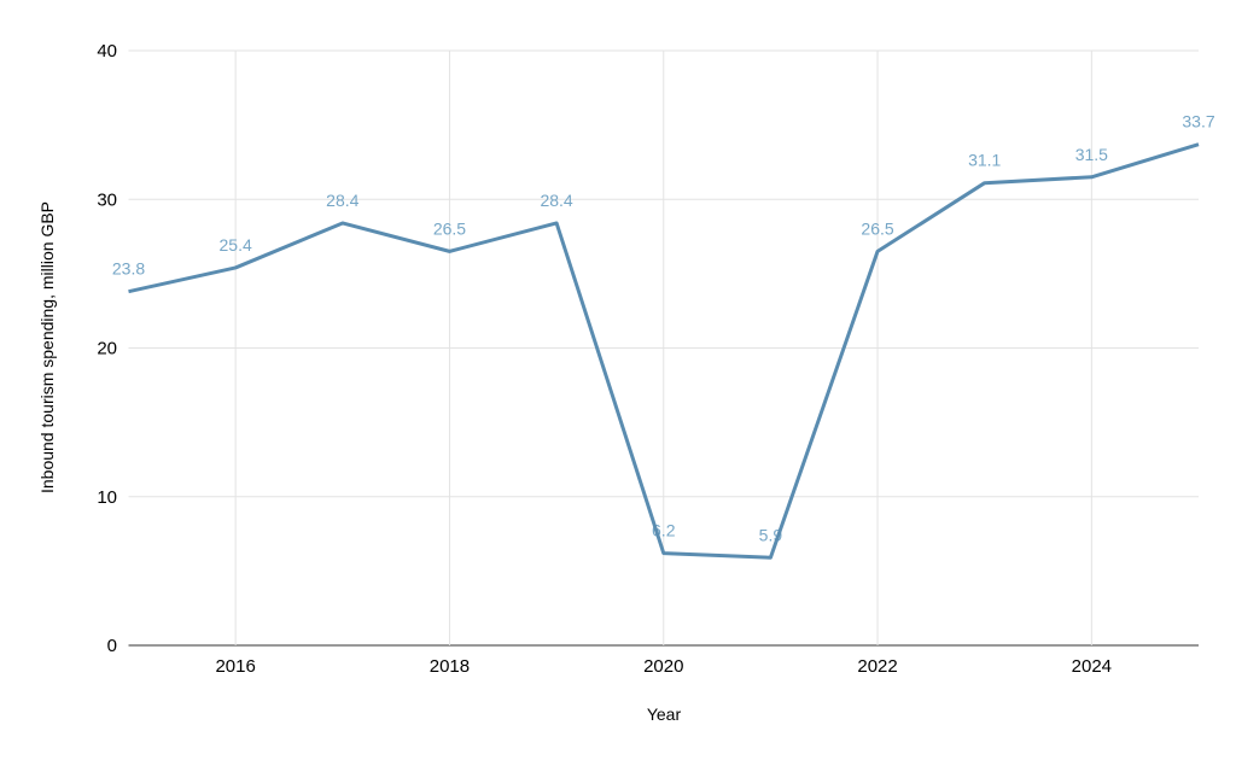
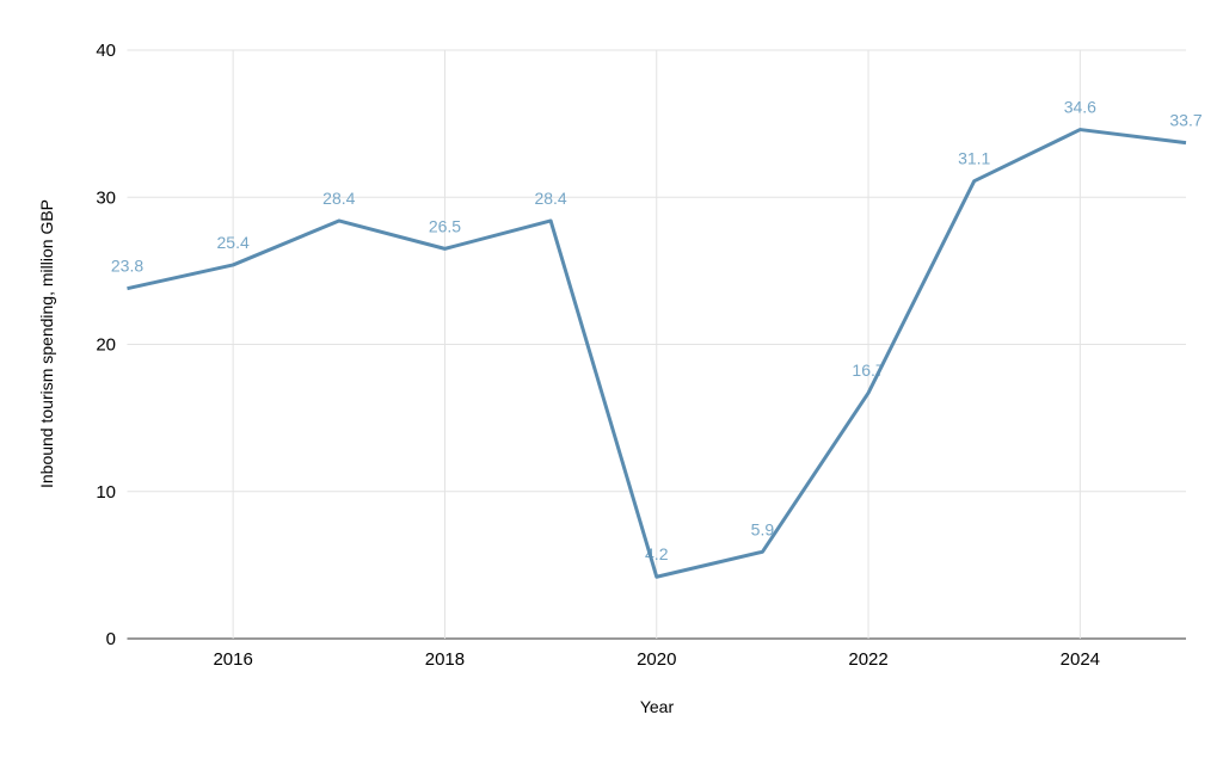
2020: 6.2 -> 4.2
2022: 26.5 -> 16.7
2024: 31.5 -> 34.6
